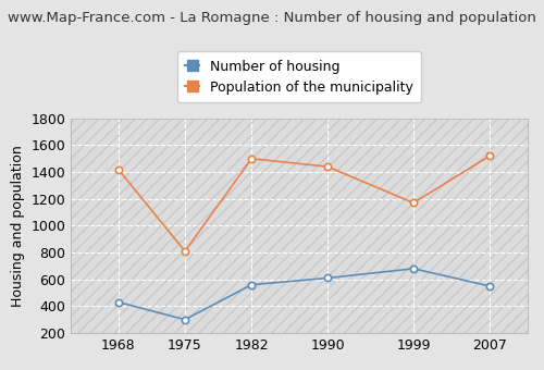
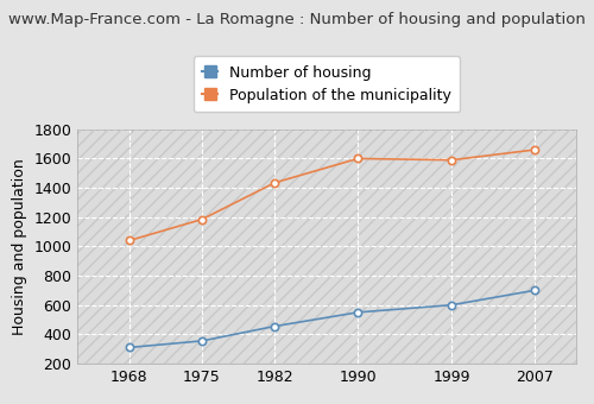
Number of housing/1968: 430 -> 310
Population of the municipality/1968: 1420 -> 1040
Number of housing/1975: 300 -> 360
Population of the municipality/1975: 810 -> 1180
Number of housing/1982: 560 -> 460
Population of the municipality/1982: 1500 -> 1440
Number of housing/1990: 610 -> 550
Population of the municipality/1990: 1440 -> 1600
Number of housing/1999: 680 -> 600
Population of the municipality/1999: 1170 -> 1590
Number of housing/2007: 550 -> 700
Population of the municipality/2007: 1520 -> 1660
